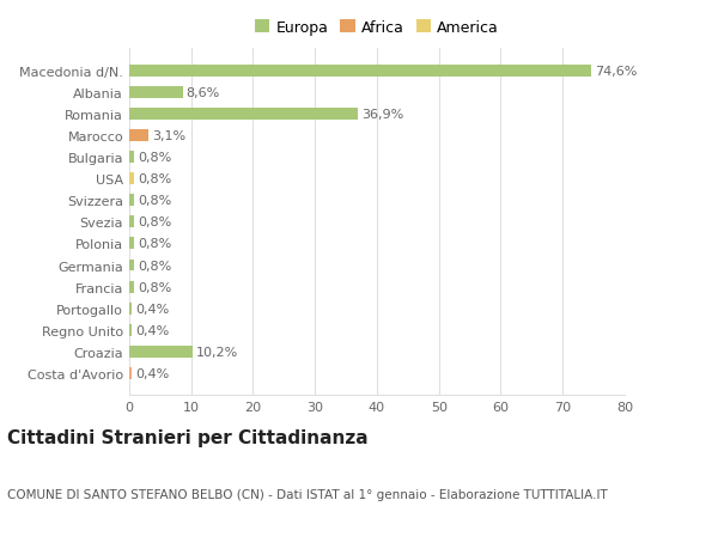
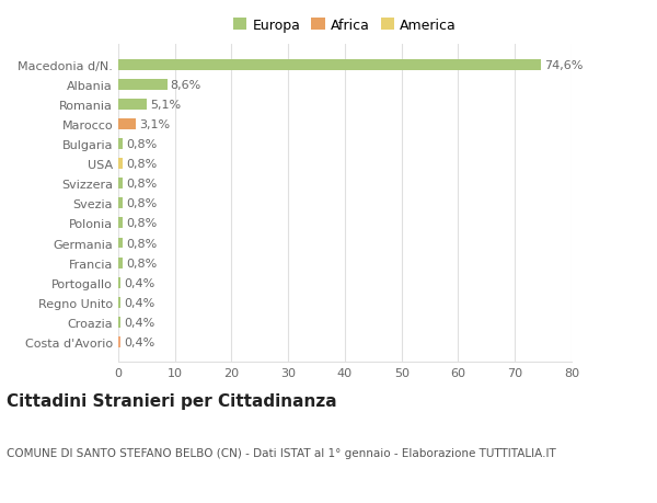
Romania: 36,9% -> 5,1%
Croazia: 10,2% -> 0,4%
